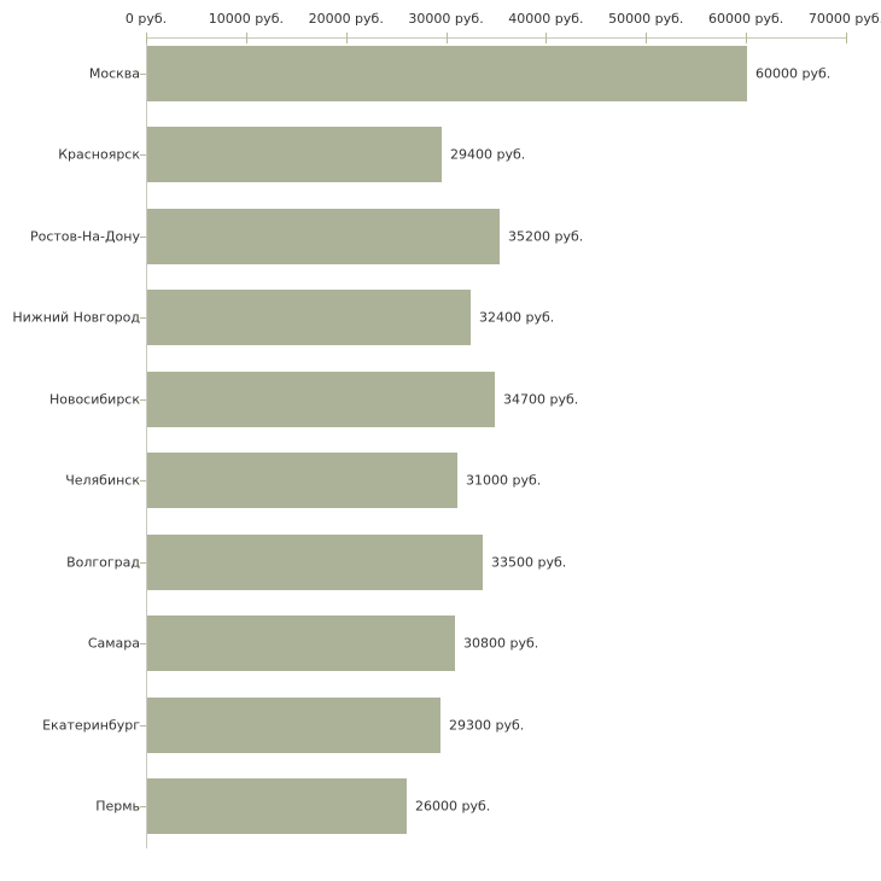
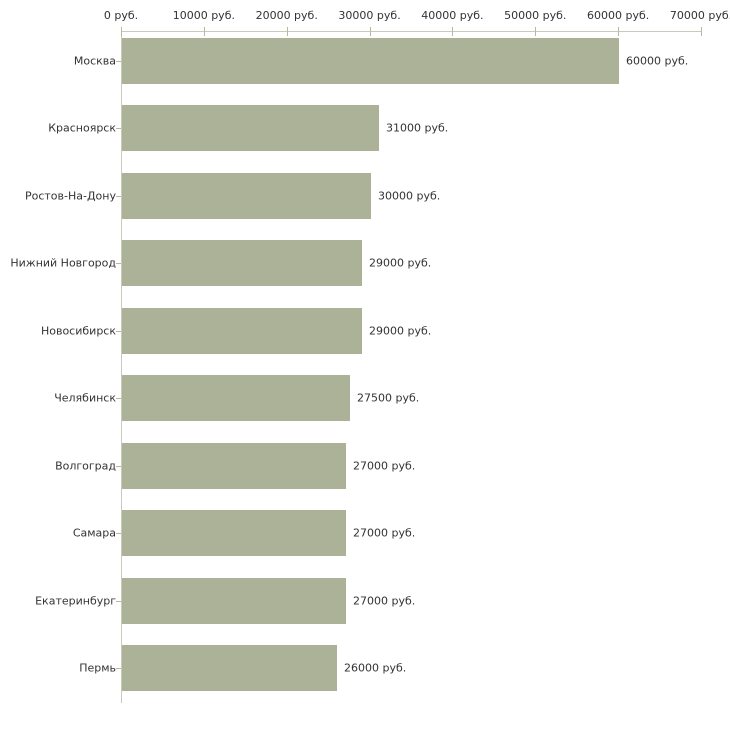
Красноярск: 29400 -> 31000
Ростов-На-Дону: 35200 -> 30000
Нижний Новгород: 32400 -> 29000
Новосибирск: 34700 -> 29000
Челябинск: 31000 -> 27500
Волгоград: 33500 -> 27000
Самара: 30800 -> 27000
Екатеринбург: 29300 -> 27000
